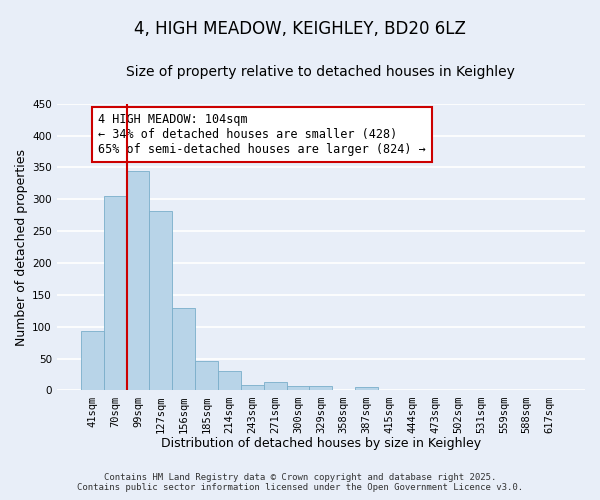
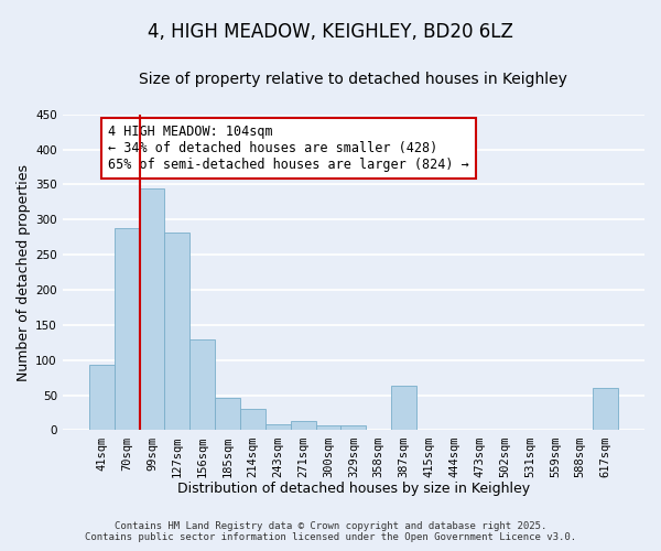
70sqm: 305 -> 288
387sqm: 6 -> 64
617sqm: 1 -> 60
